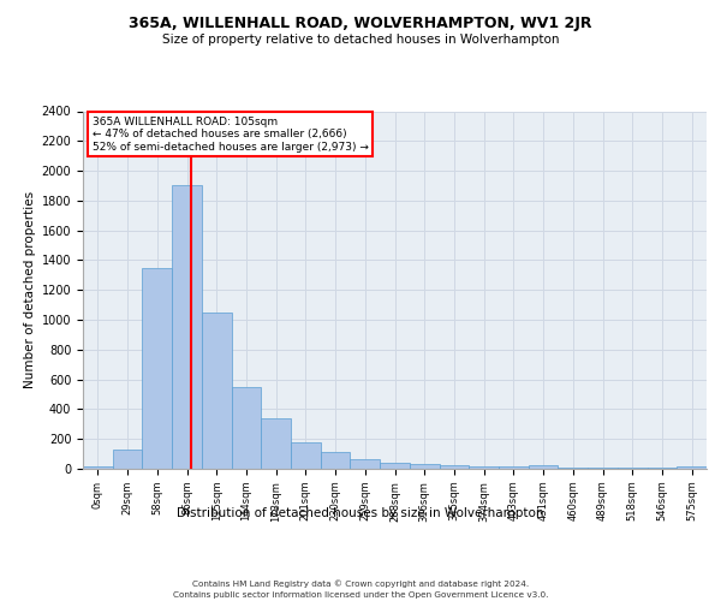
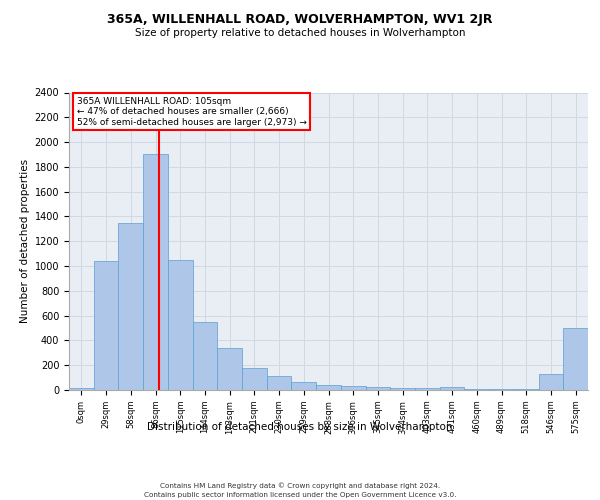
29sqm: 130 -> 1040
546sqm: 0 -> 130
575sqm: 20 -> 500
